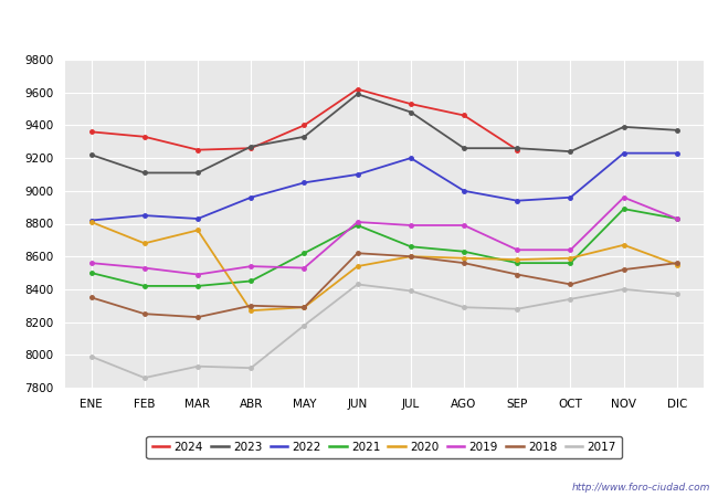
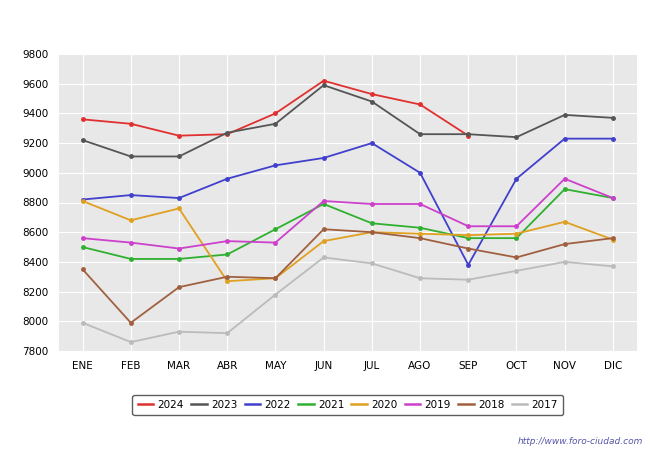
2018/FEB: 8250 -> 7990
2022/SEP: 8940 -> 8380
